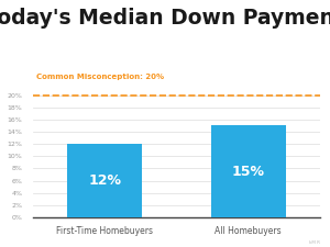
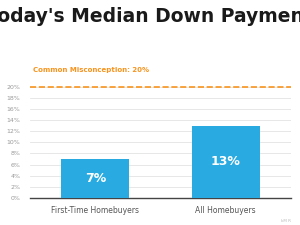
First-Time Homebuyers: 12% -> 7%
All Homebuyers: 15% -> 13%
